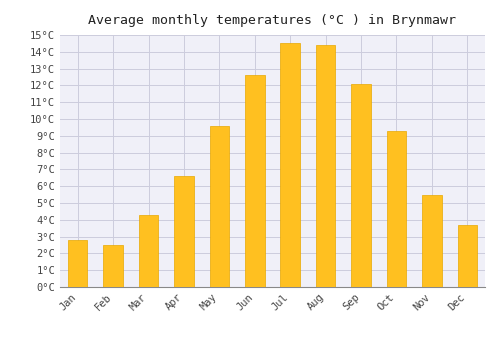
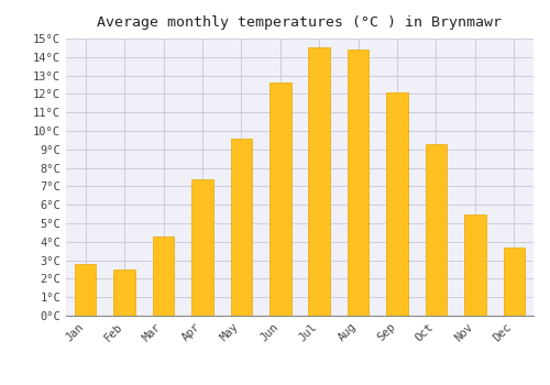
Apr: 6.6°C -> 7.4°C
